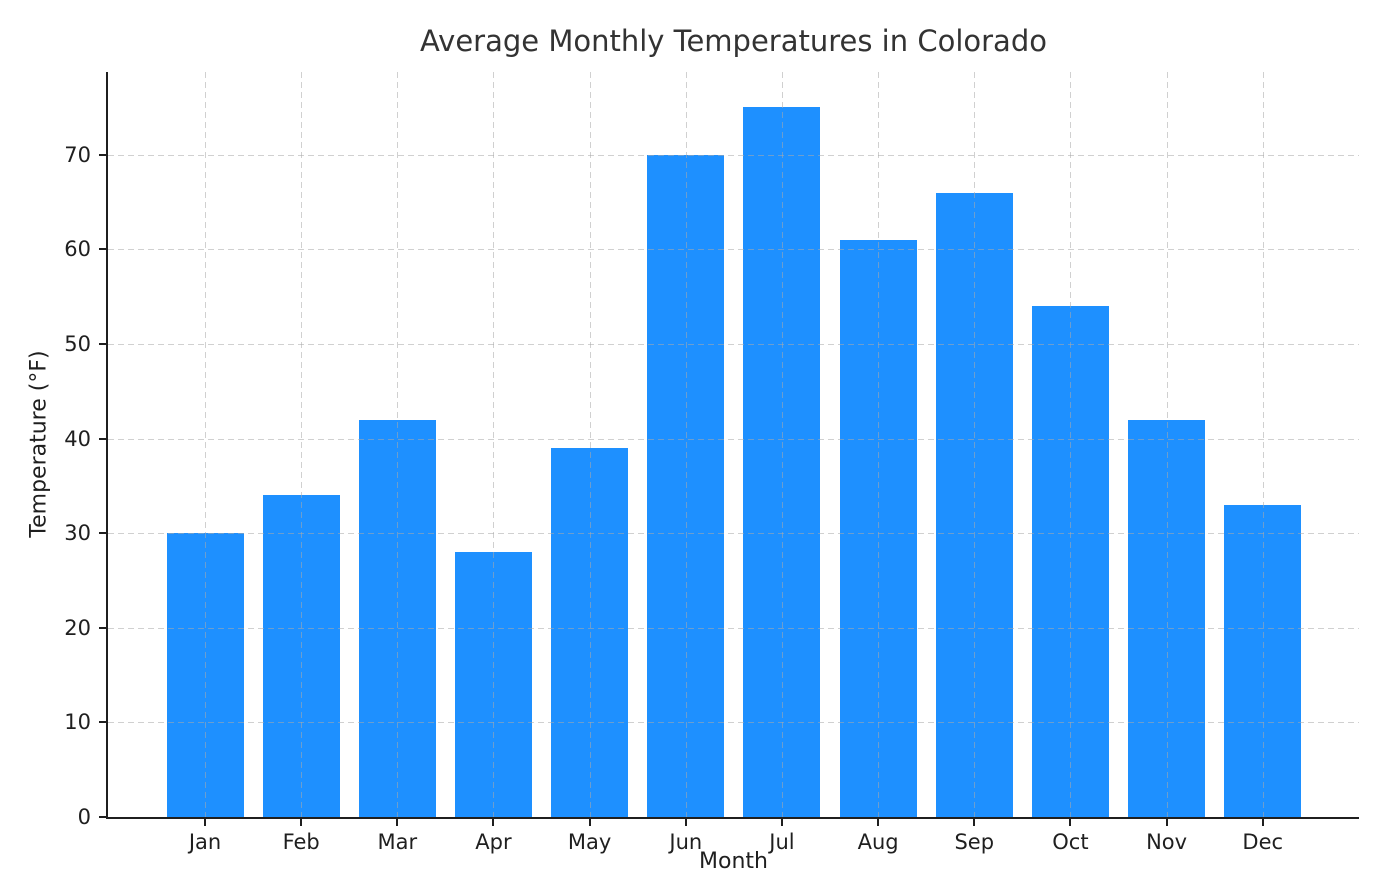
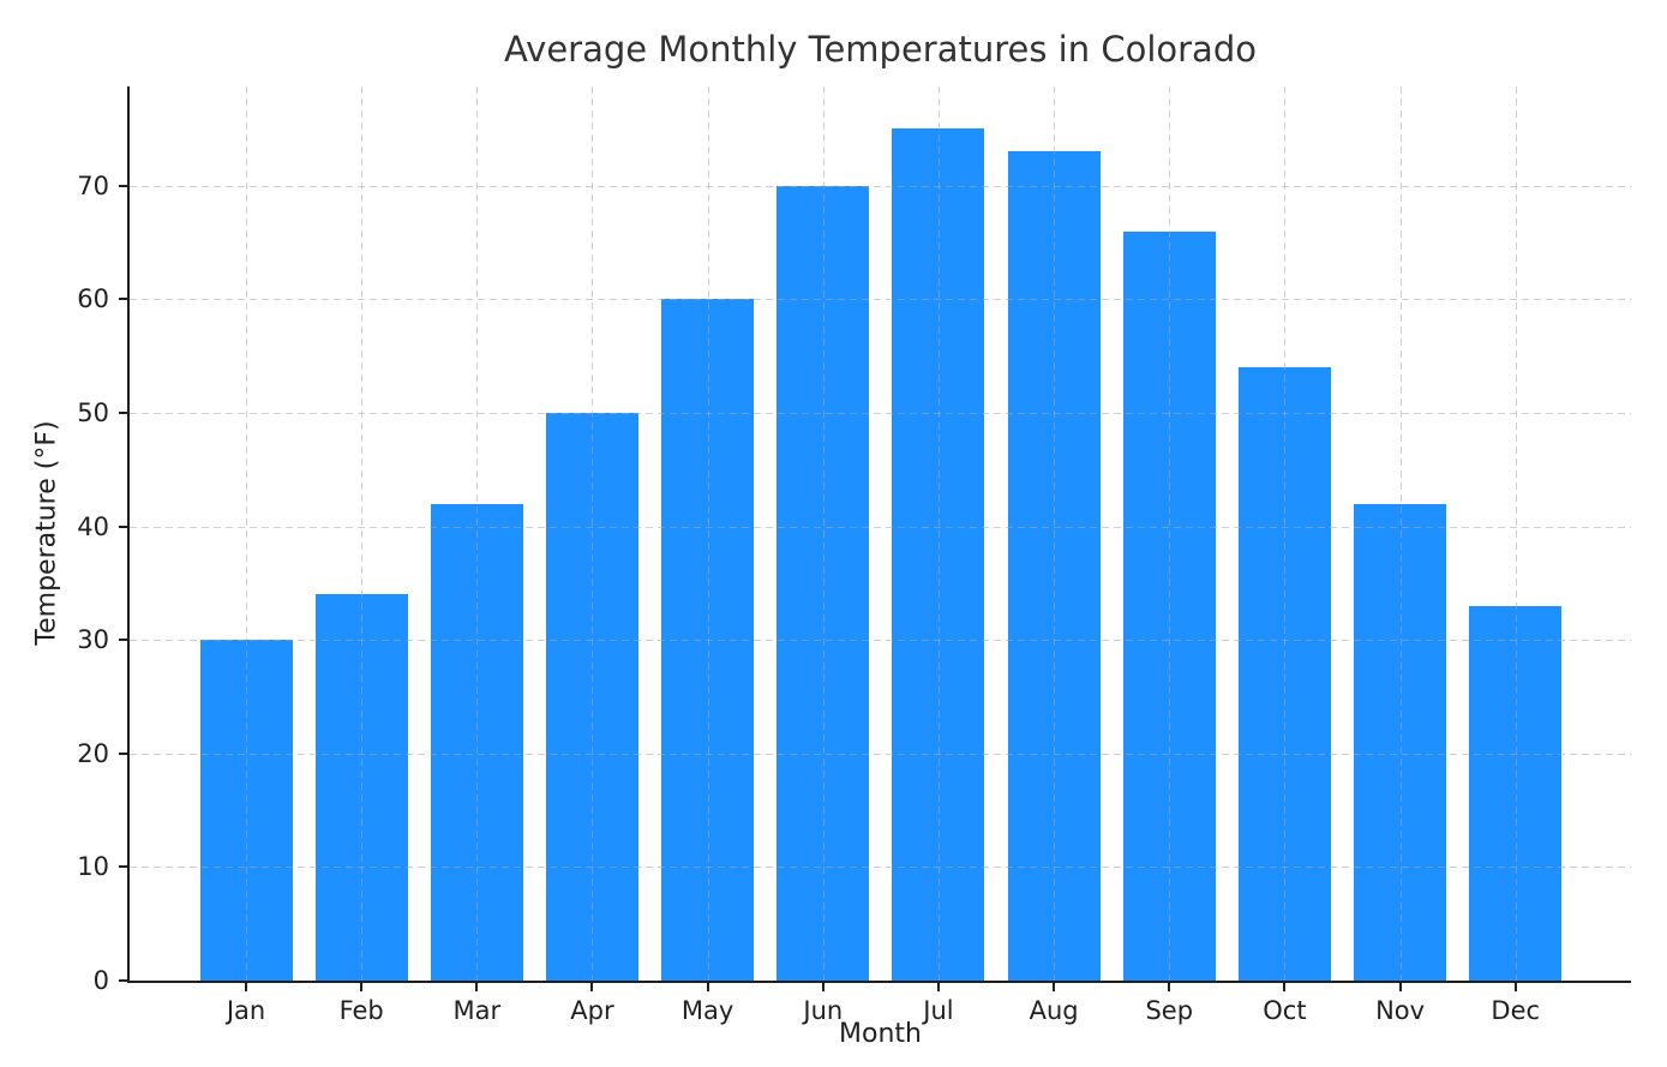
Apr: 28 -> 50
May: 39 -> 60
Aug: 61 -> 73
